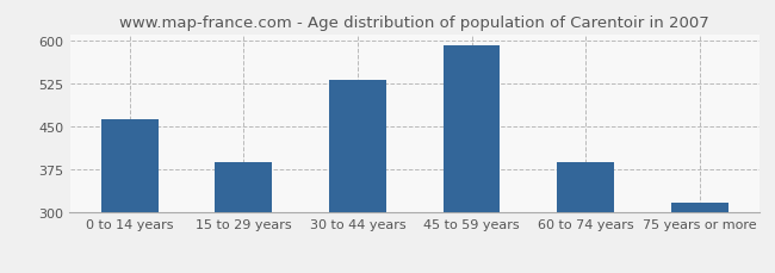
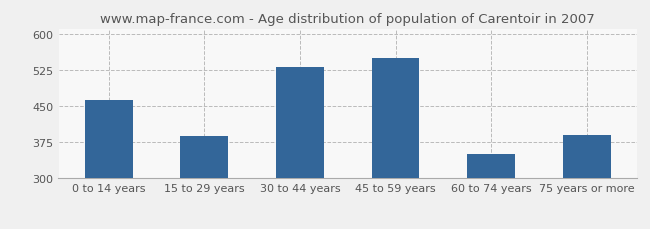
45 to 59 years: 592 -> 550
60 to 74 years: 388 -> 350
75 years or more: 318 -> 390
